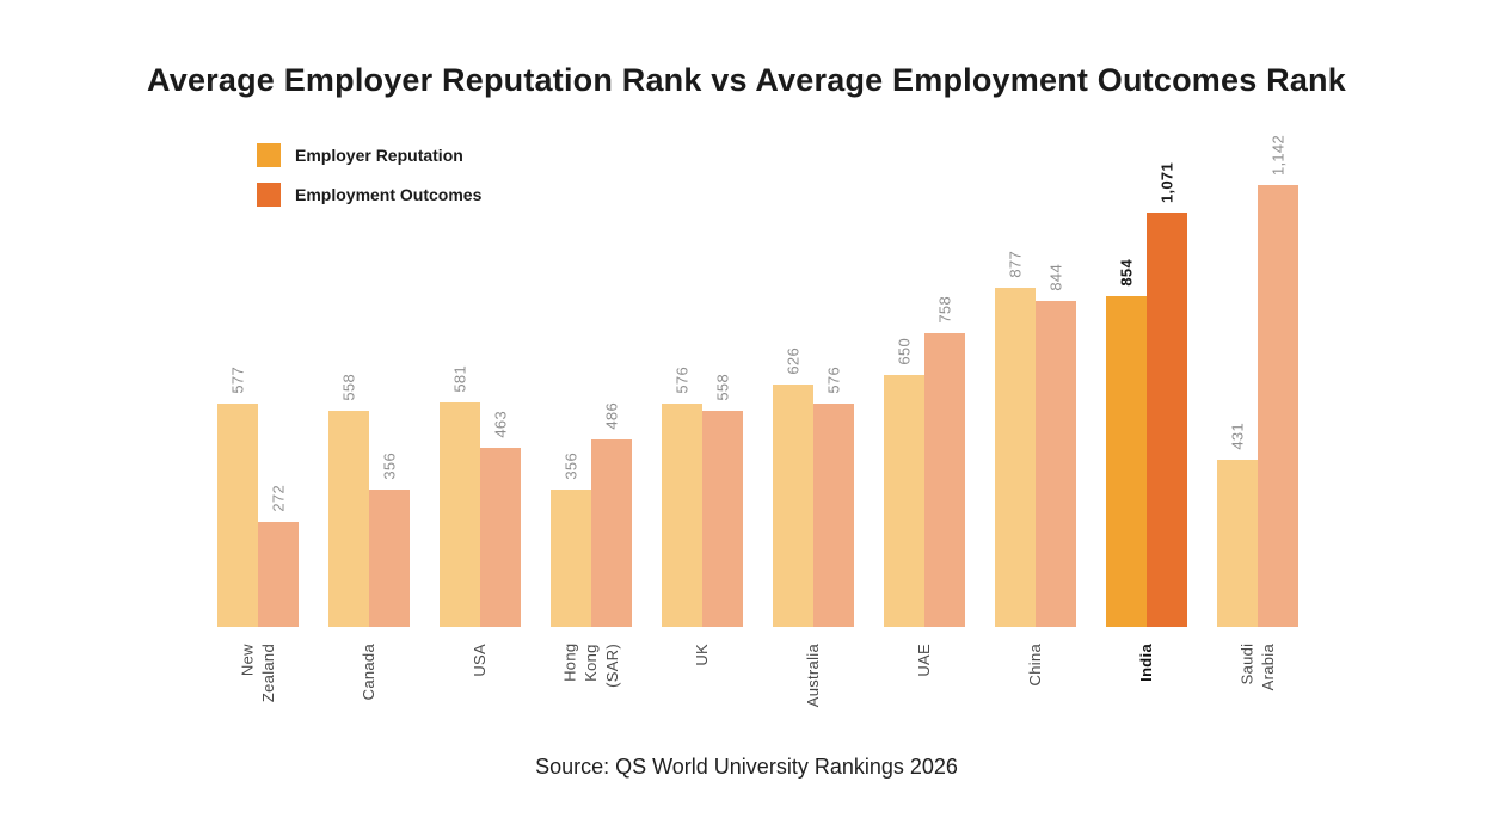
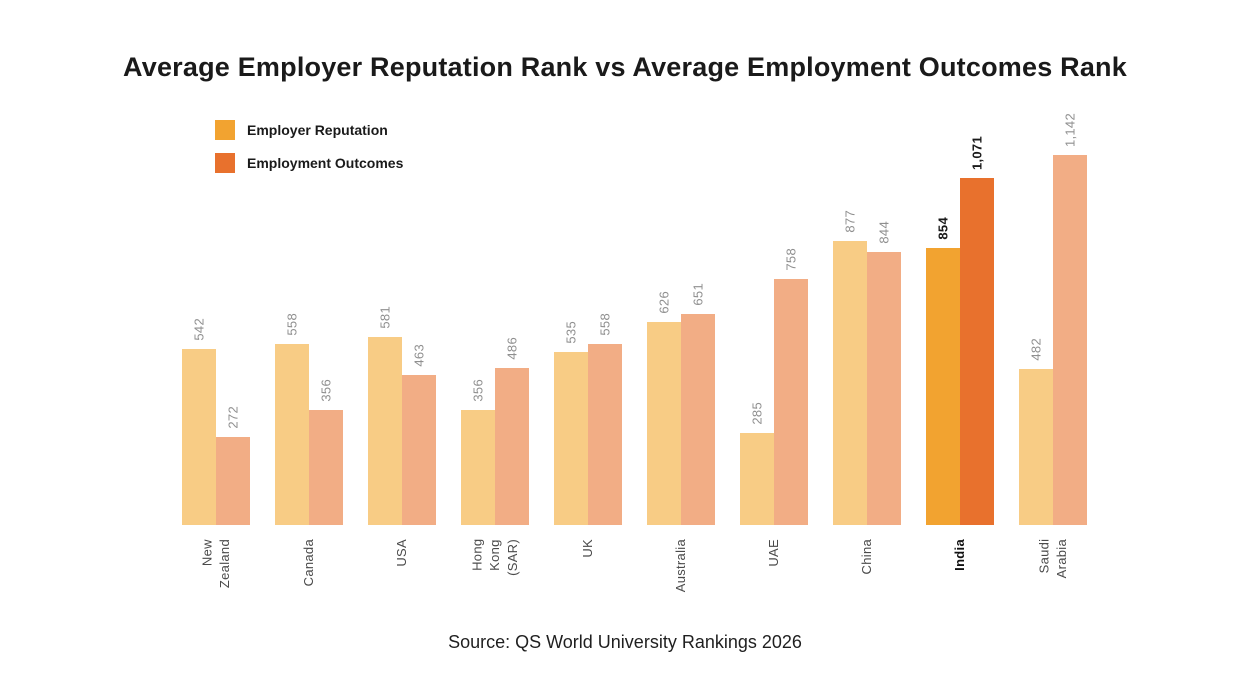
Employer Reputation/New Zealand: 577 -> 542
Employer Reputation/UK: 576 -> 535
Employment Outcomes/Australia: 576 -> 651
Employer Reputation/UAE: 650 -> 285
Employer Reputation/Saudi Arabia: 431 -> 482
